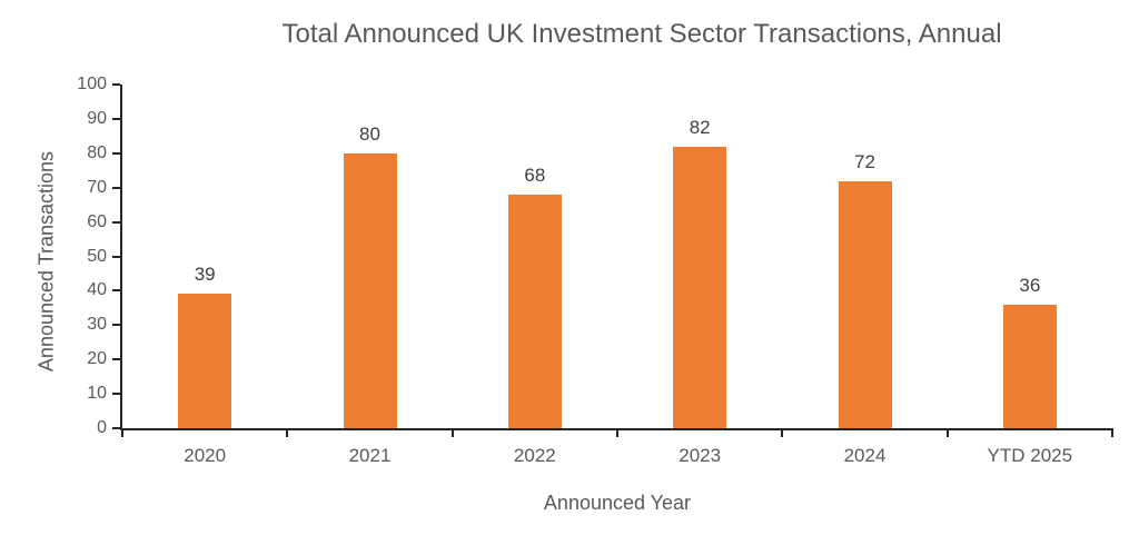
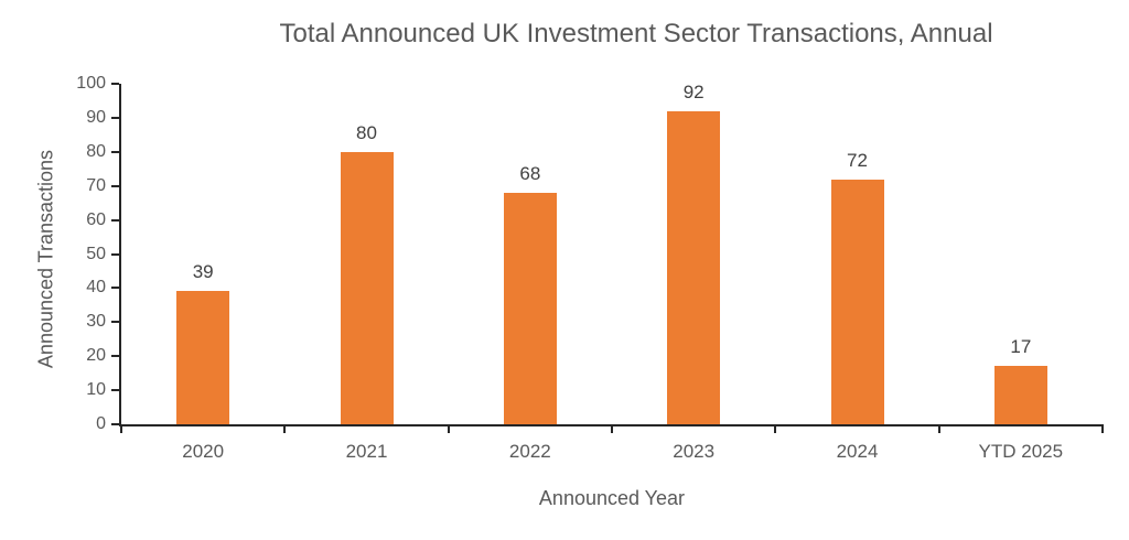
2023: 82 -> 92
YTD 2025: 36 -> 17
